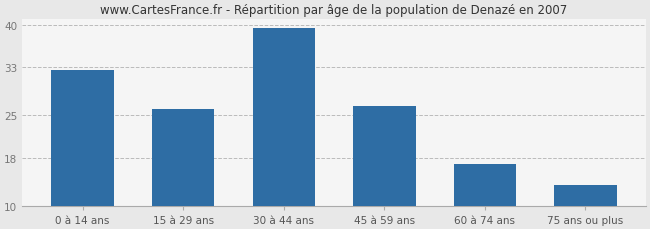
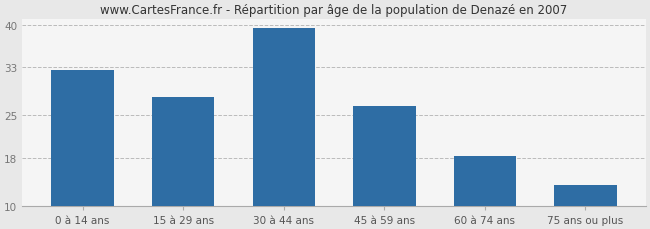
15 à 29 ans: 26.0 -> 28.0
60 à 74 ans: 17.0 -> 18.2
